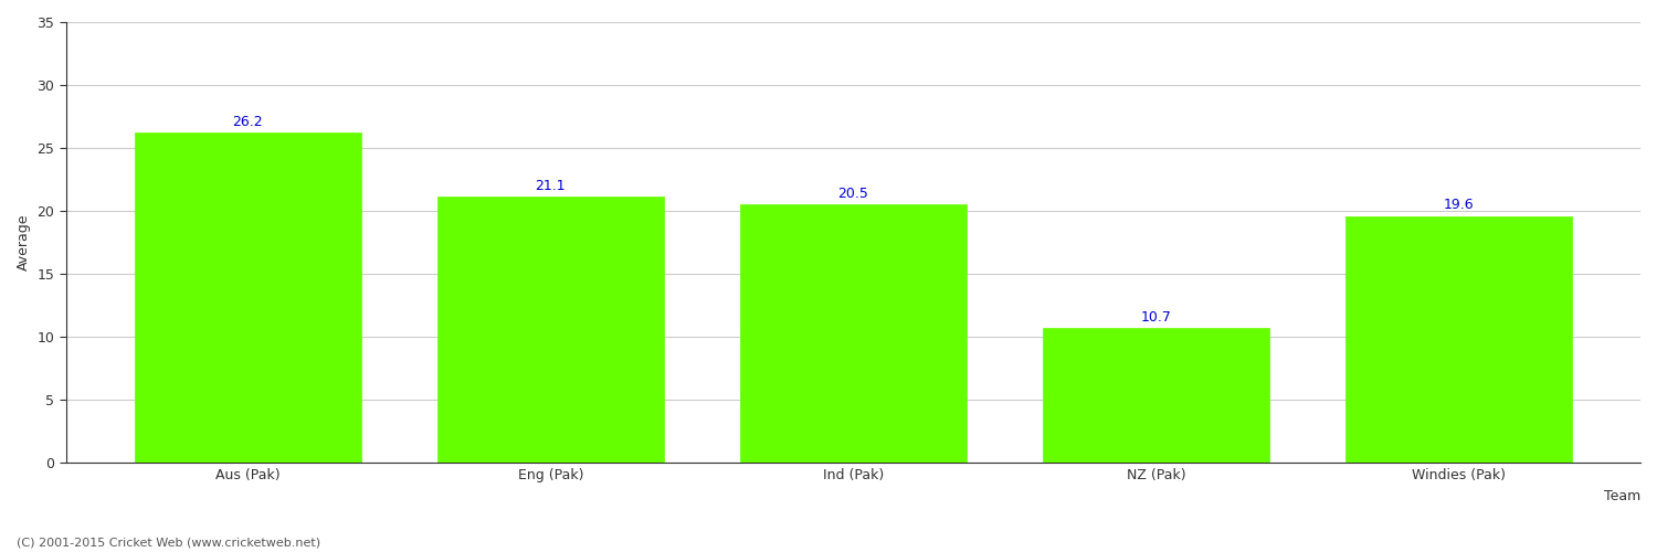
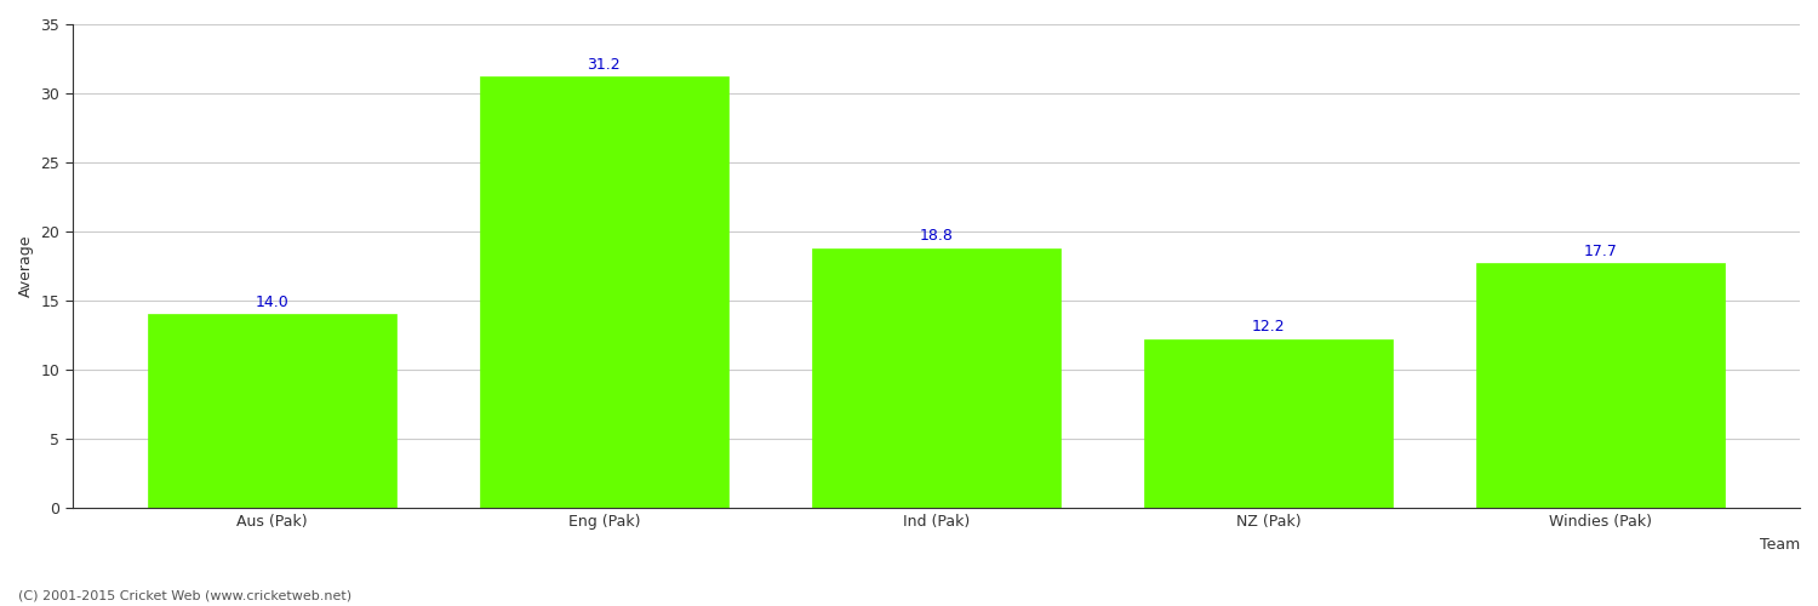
Aus (Pak): 26.2 -> 14.0
Eng (Pak): 21.1 -> 31.2
Ind (Pak): 20.5 -> 18.8
NZ (Pak): 10.7 -> 12.2
Windies (Pak): 19.6 -> 17.7
